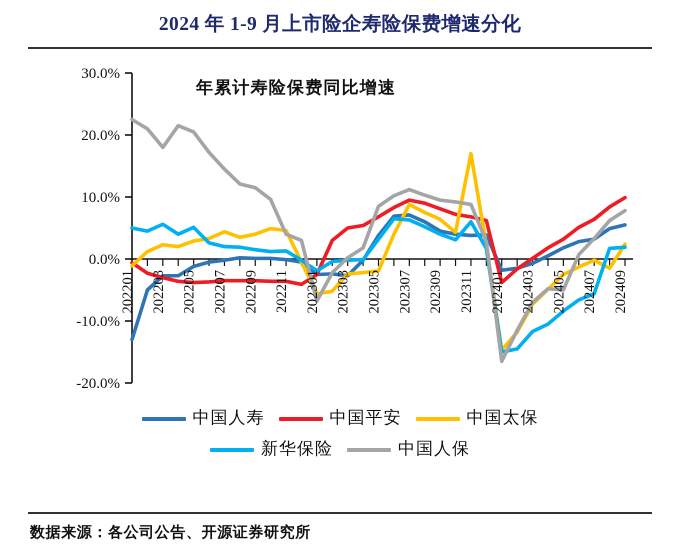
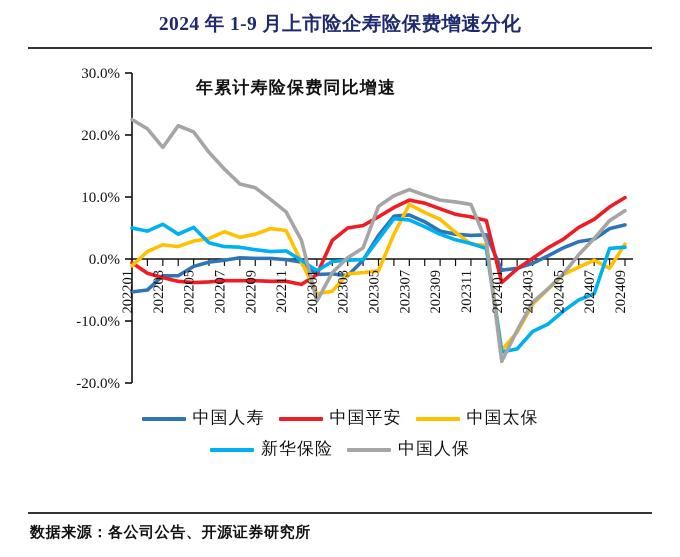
中国人寿/202201: -13% -> -5%
中国人保/202211: 4% -> 8%
中国太保/202311: 17% -> 2%
新华保险/202311: 6% -> 2%
中国人保/202405: -5% -> -2%
